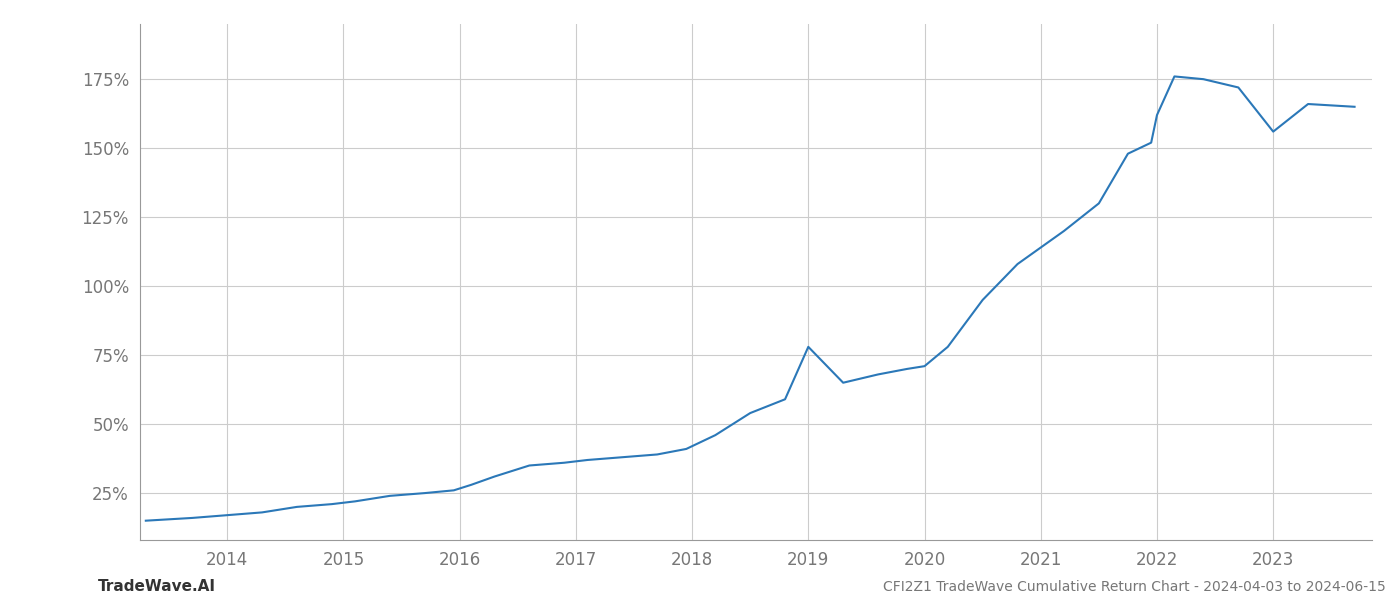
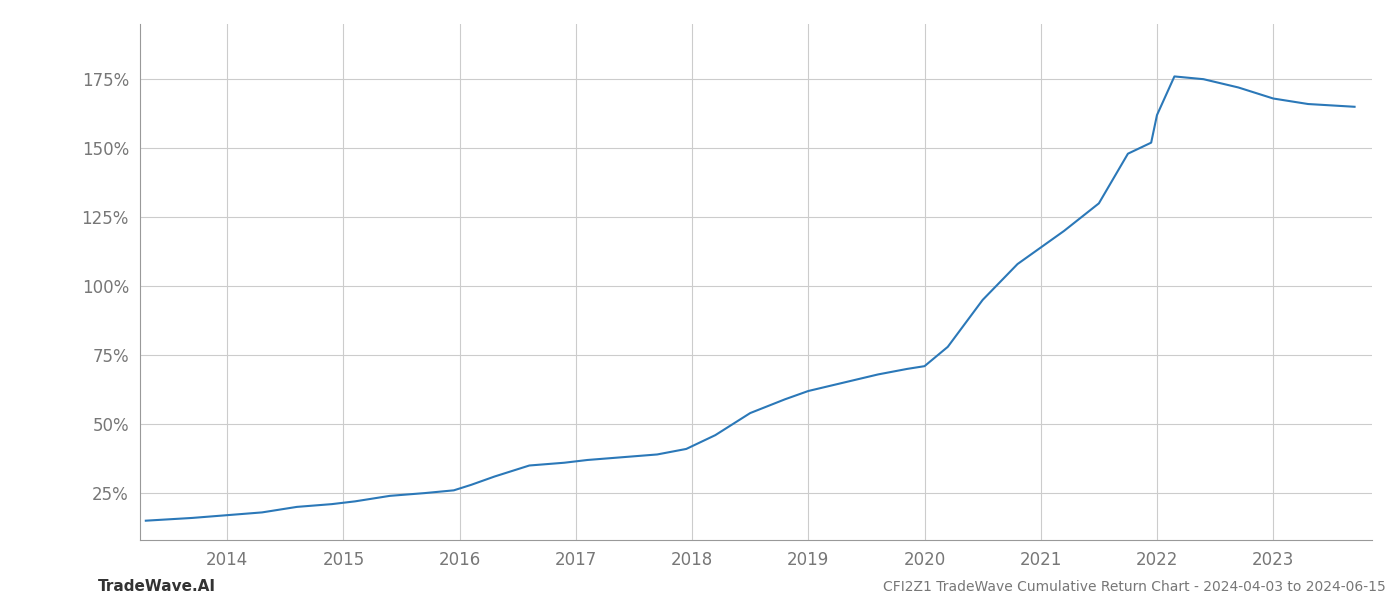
2019: 78% -> 62%
2023: 156% -> 168%
